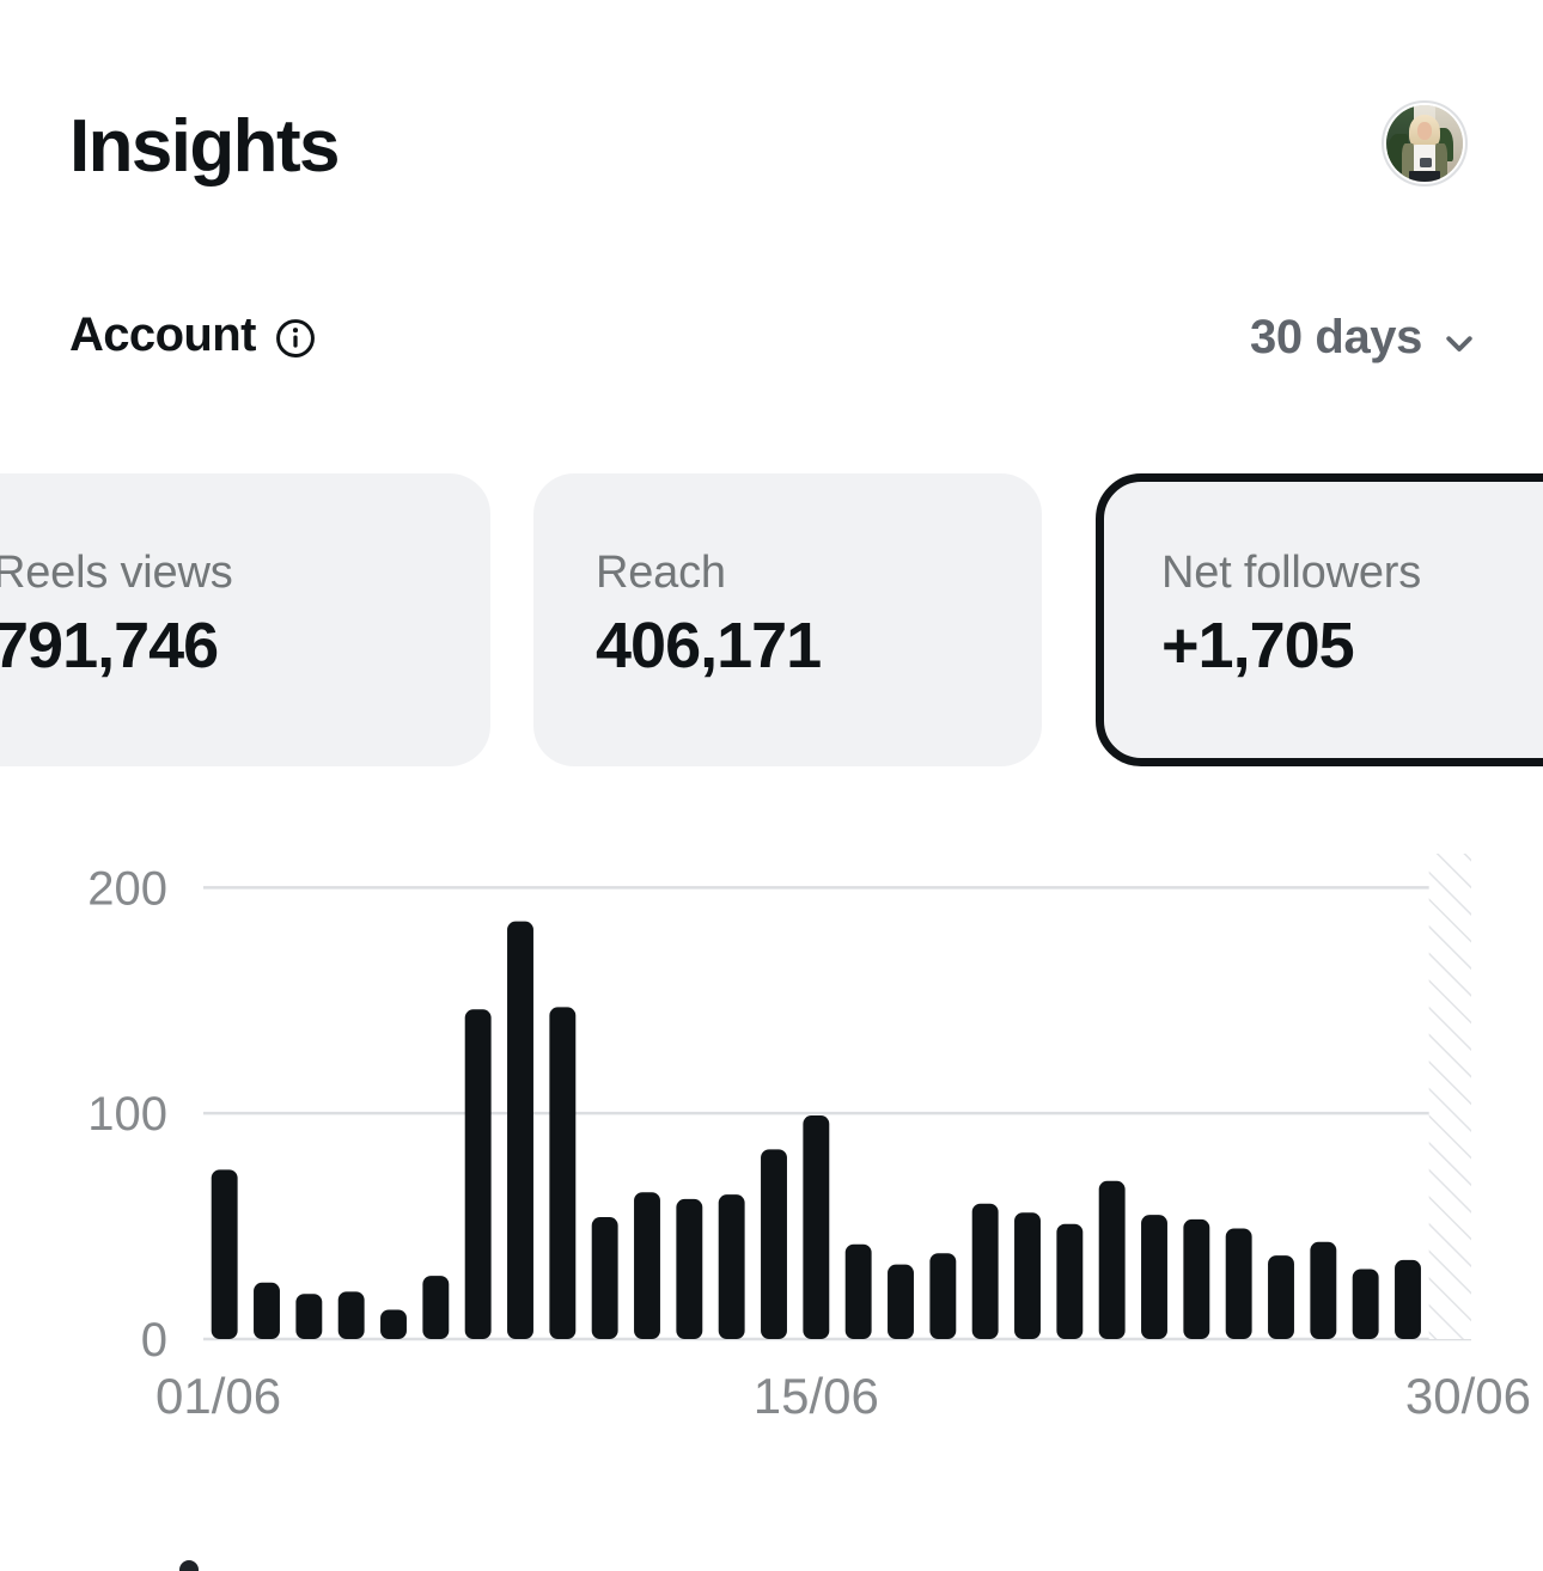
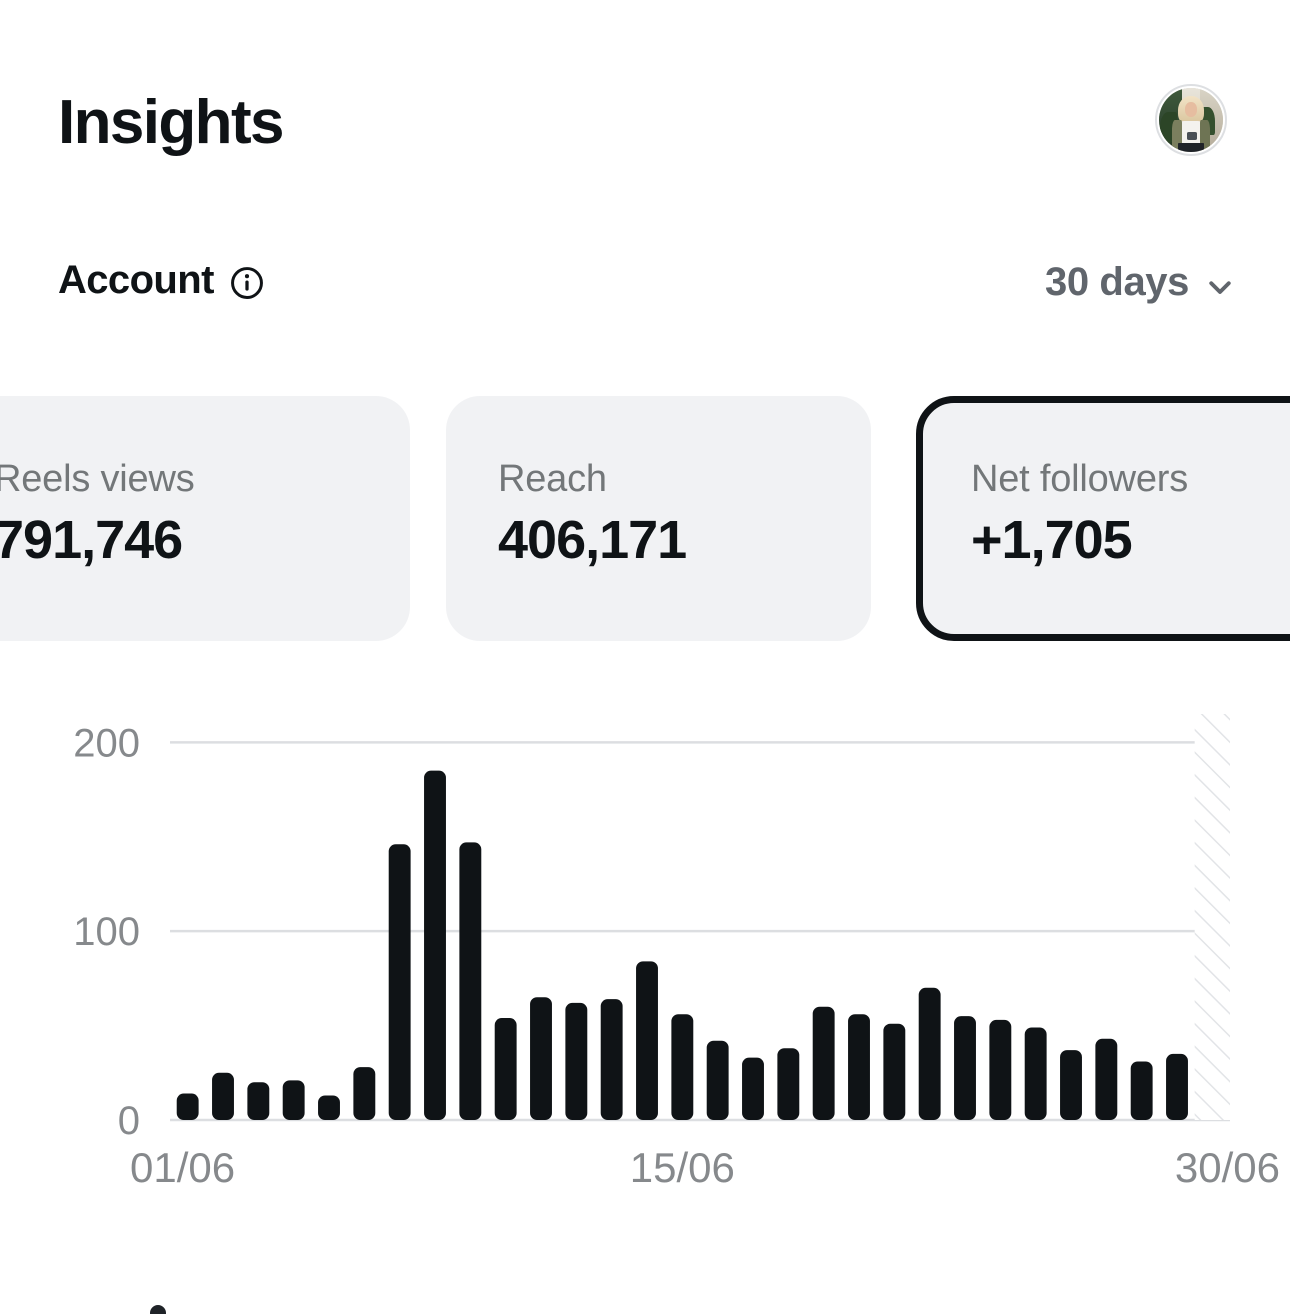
01/06: 75 -> 14
15/06: 99 -> 56
